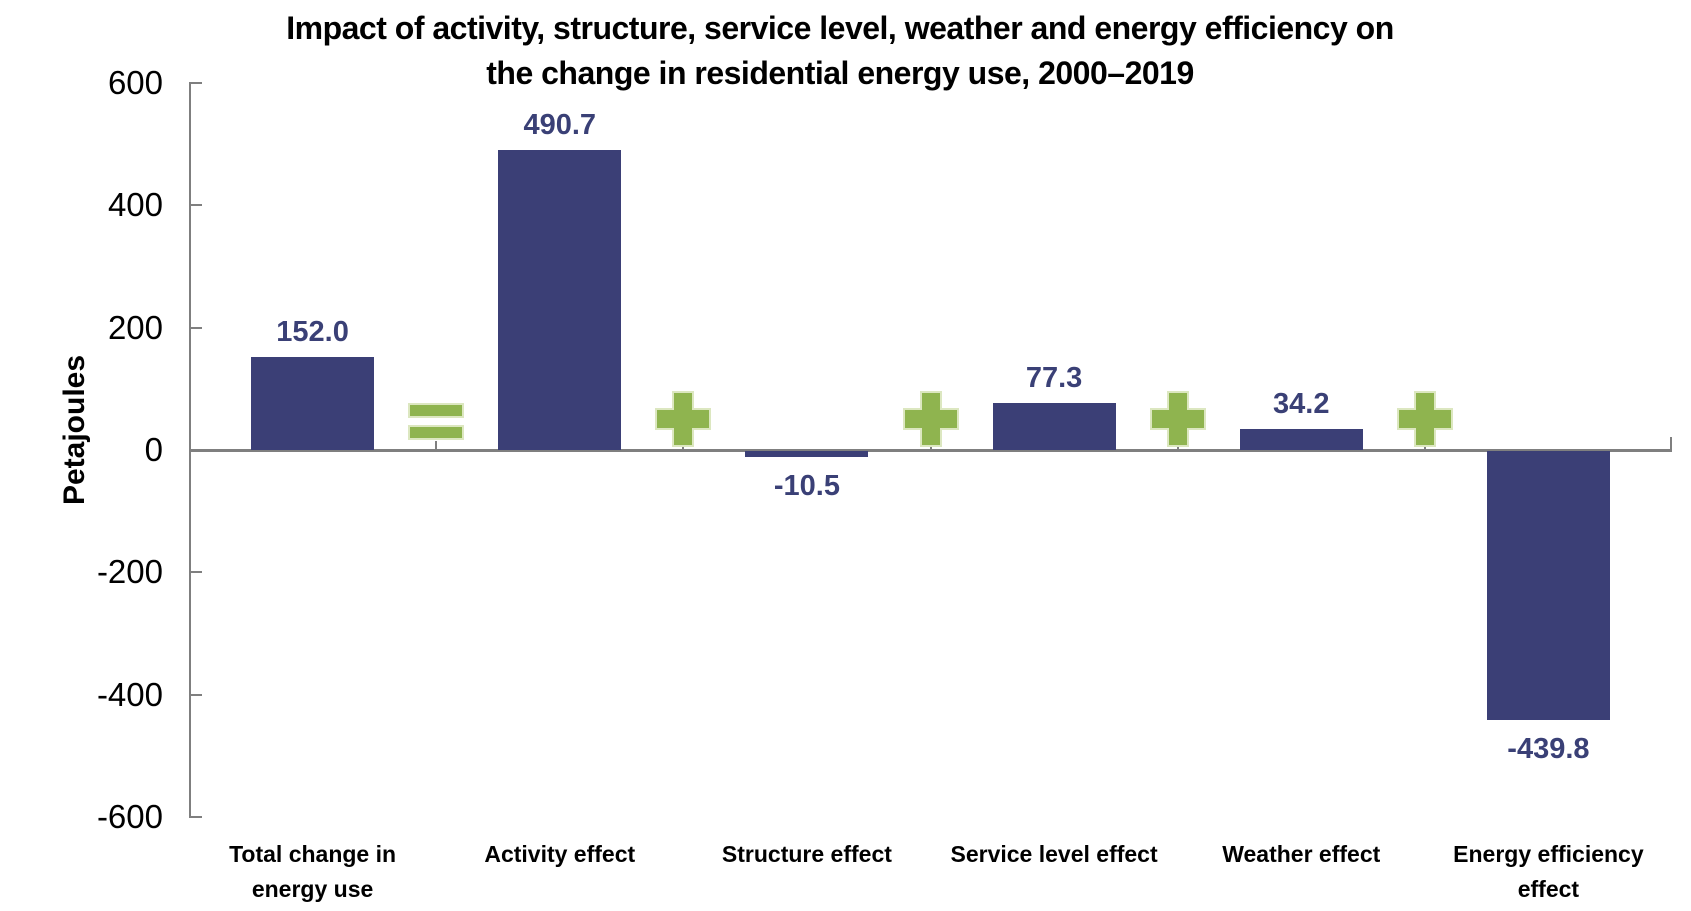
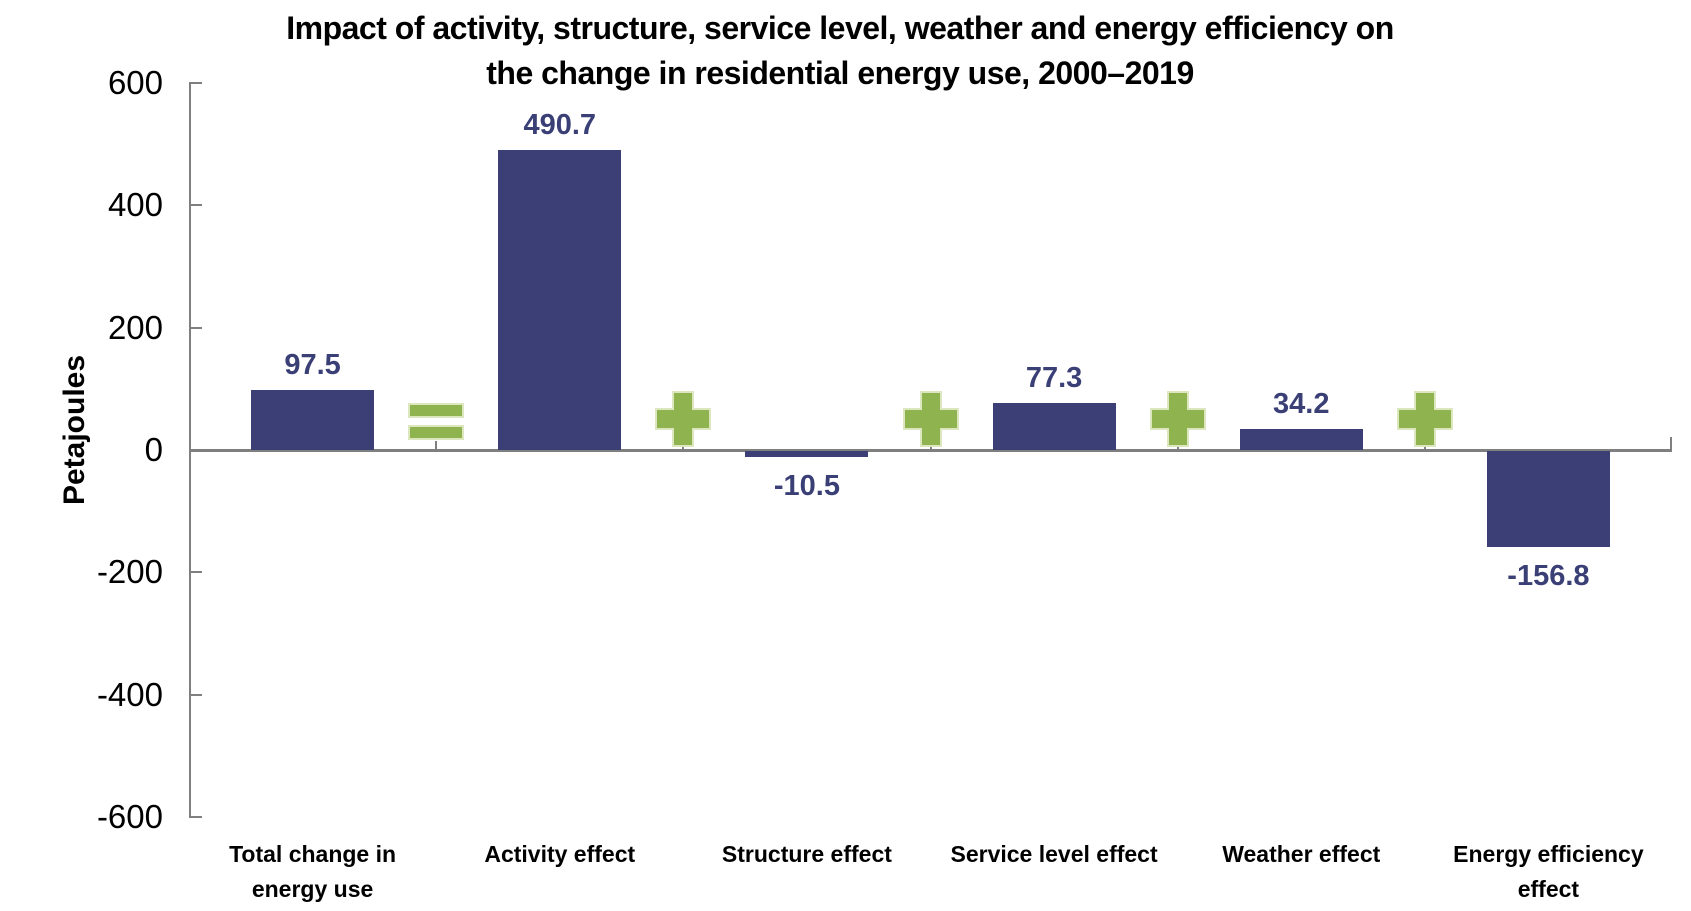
Total change in energy use: 152.0 -> 97.5
Energy efficiency effect: -439.8 -> -156.8
